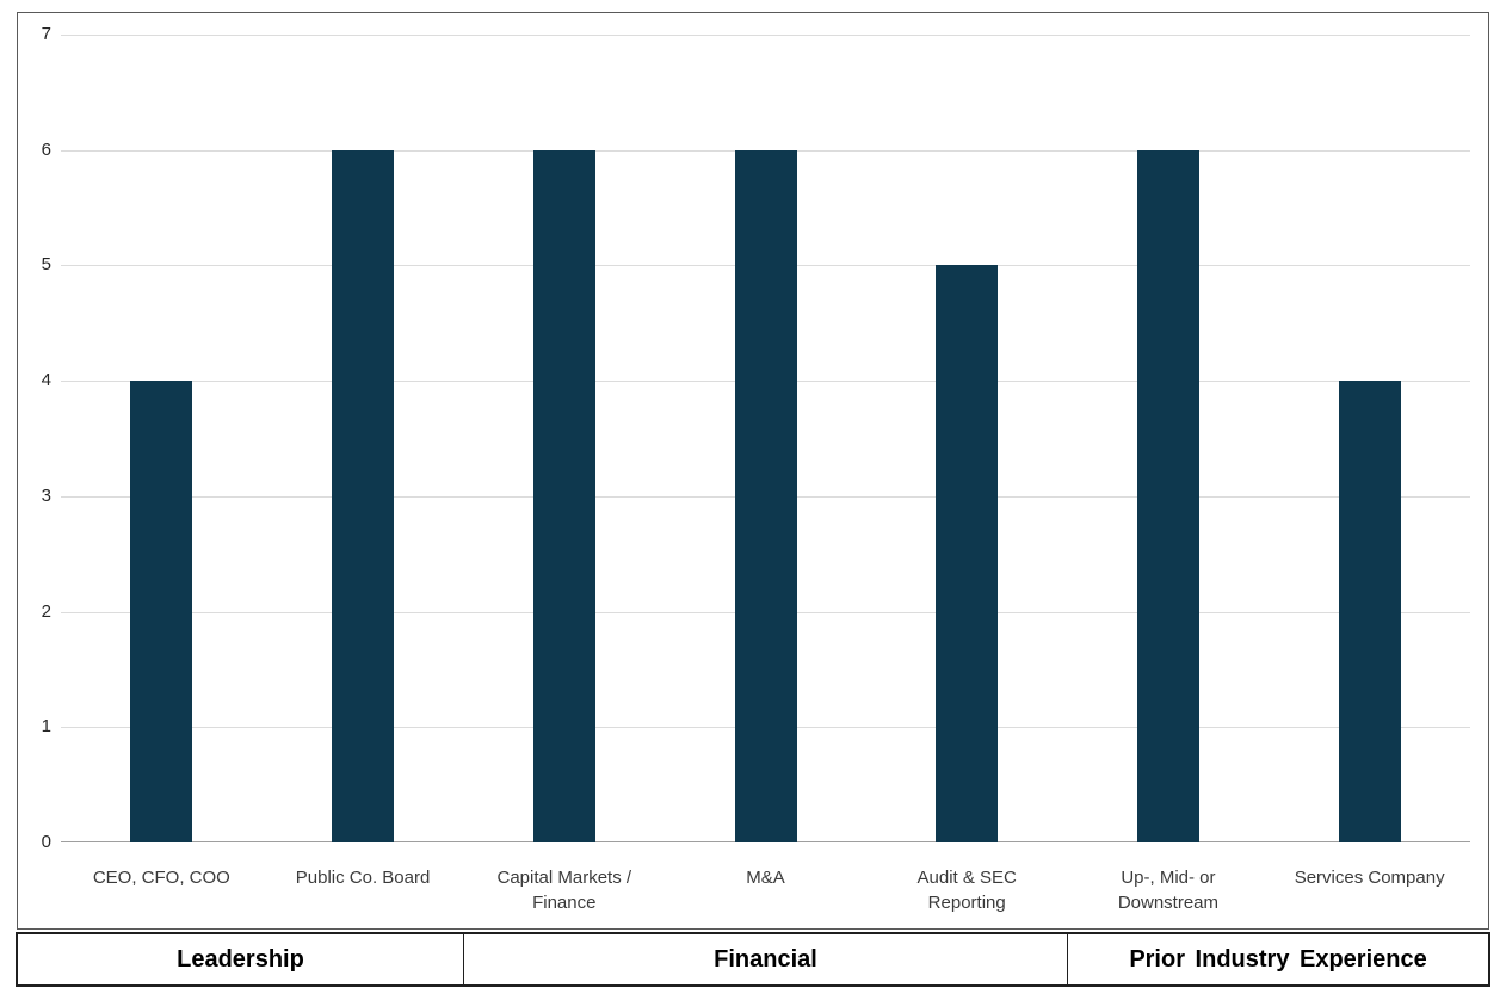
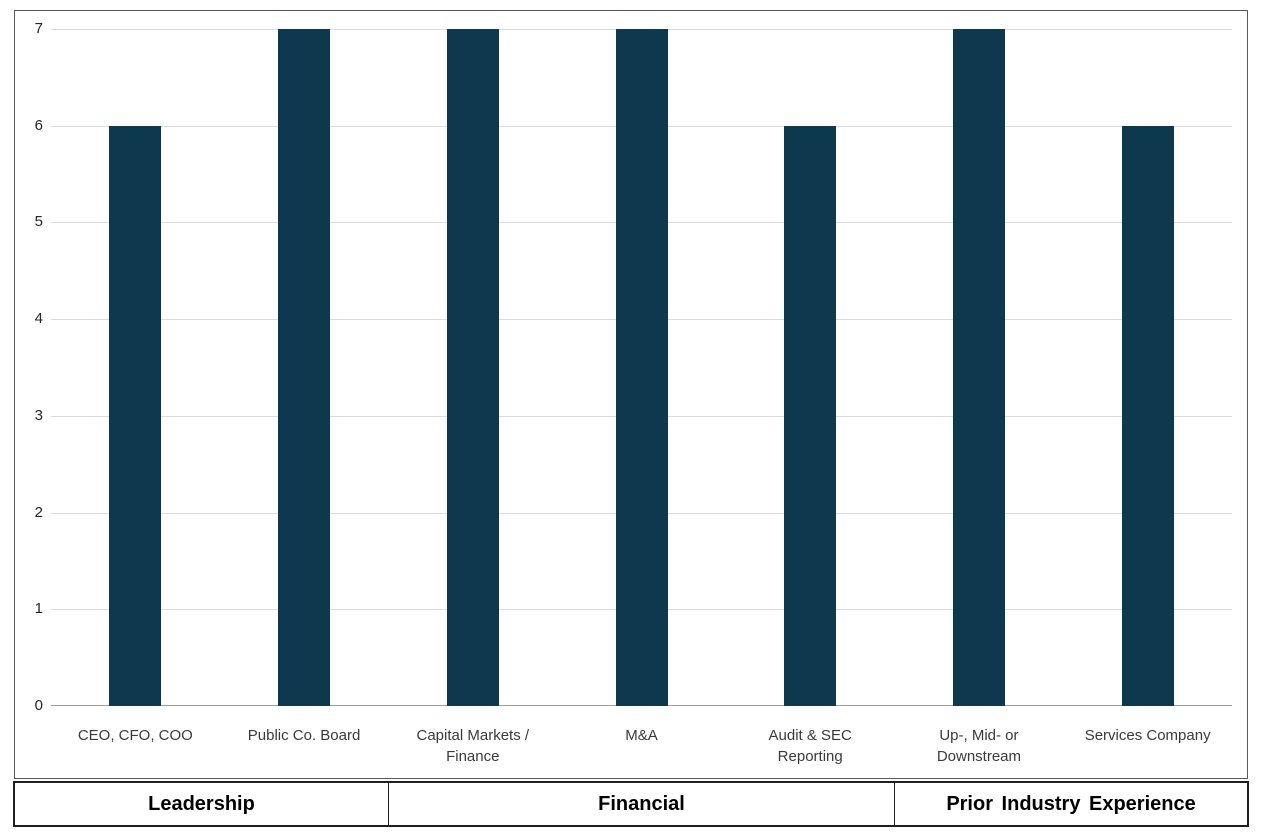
CEO, CFO, COO: 4 -> 6
Public Co. Board: 6 -> 7
Capital Markets / Finance: 6 -> 7
M&A: 6 -> 7
Audit & SEC Reporting: 5 -> 6
Up-, Mid- or Downstream: 6 -> 7
Services Company: 4 -> 6
